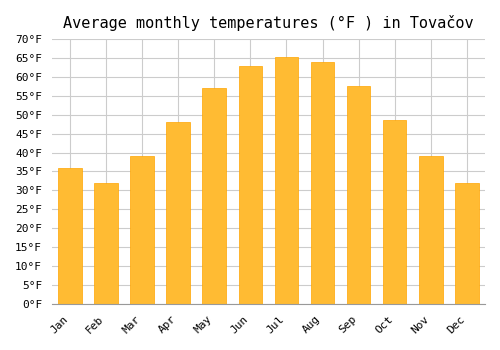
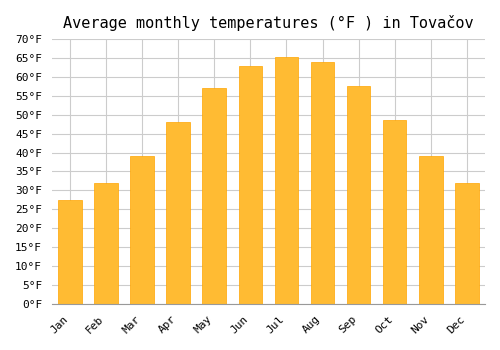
Jan: 36.0°F -> 27.5°F
